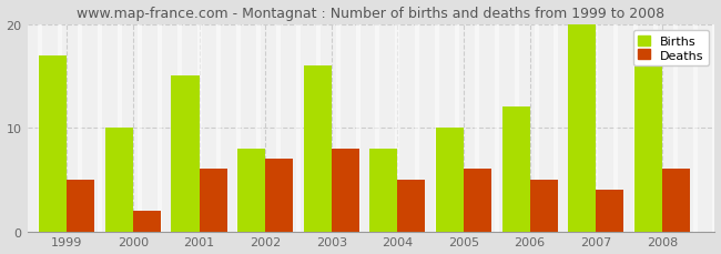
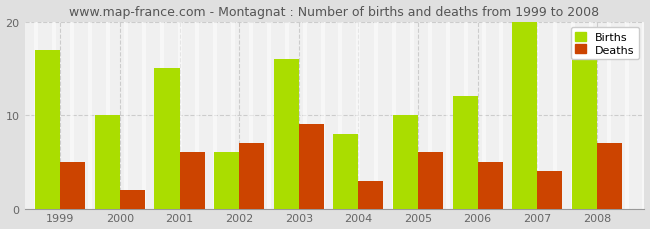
Births/2002: 8 -> 6
Deaths/2003: 8 -> 9
Deaths/2004: 5 -> 3
Deaths/2008: 6 -> 7
